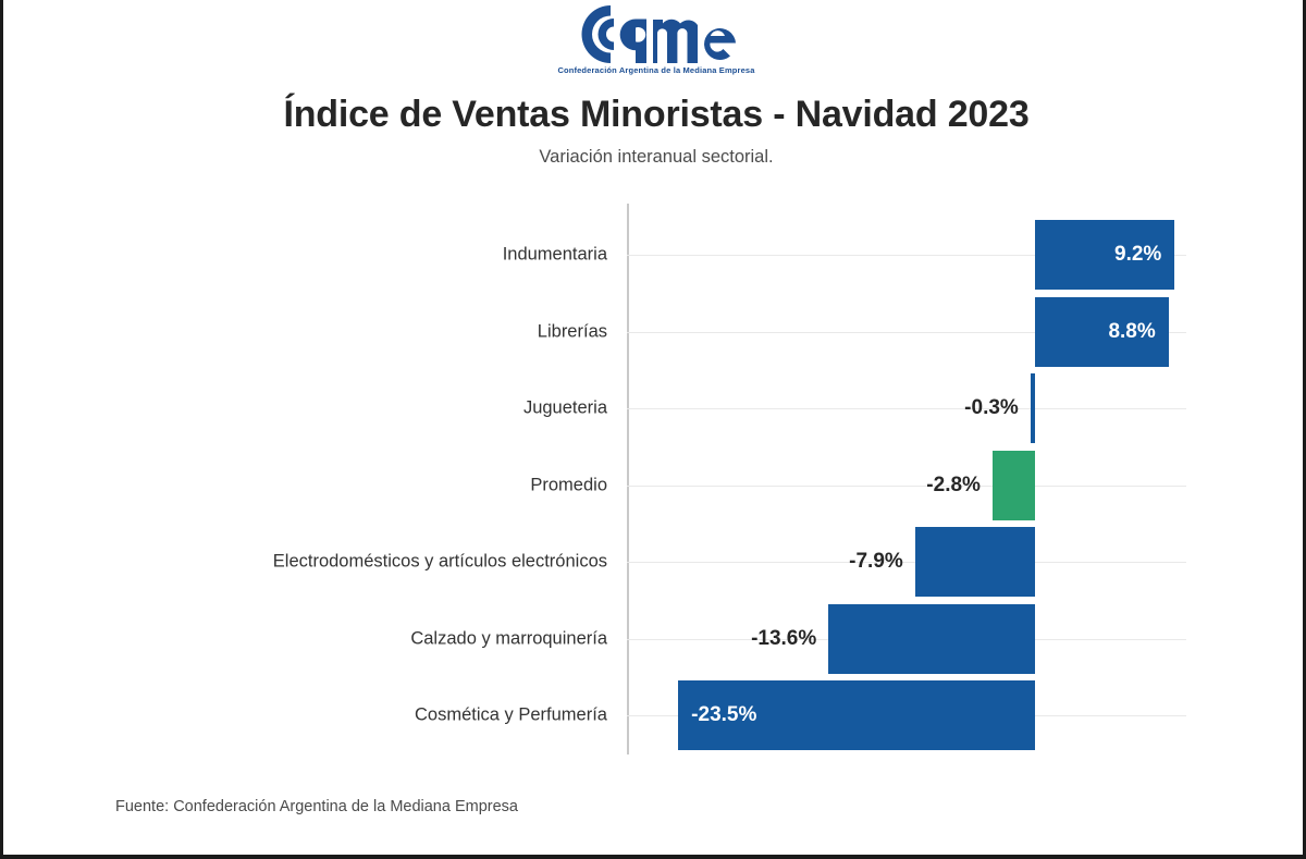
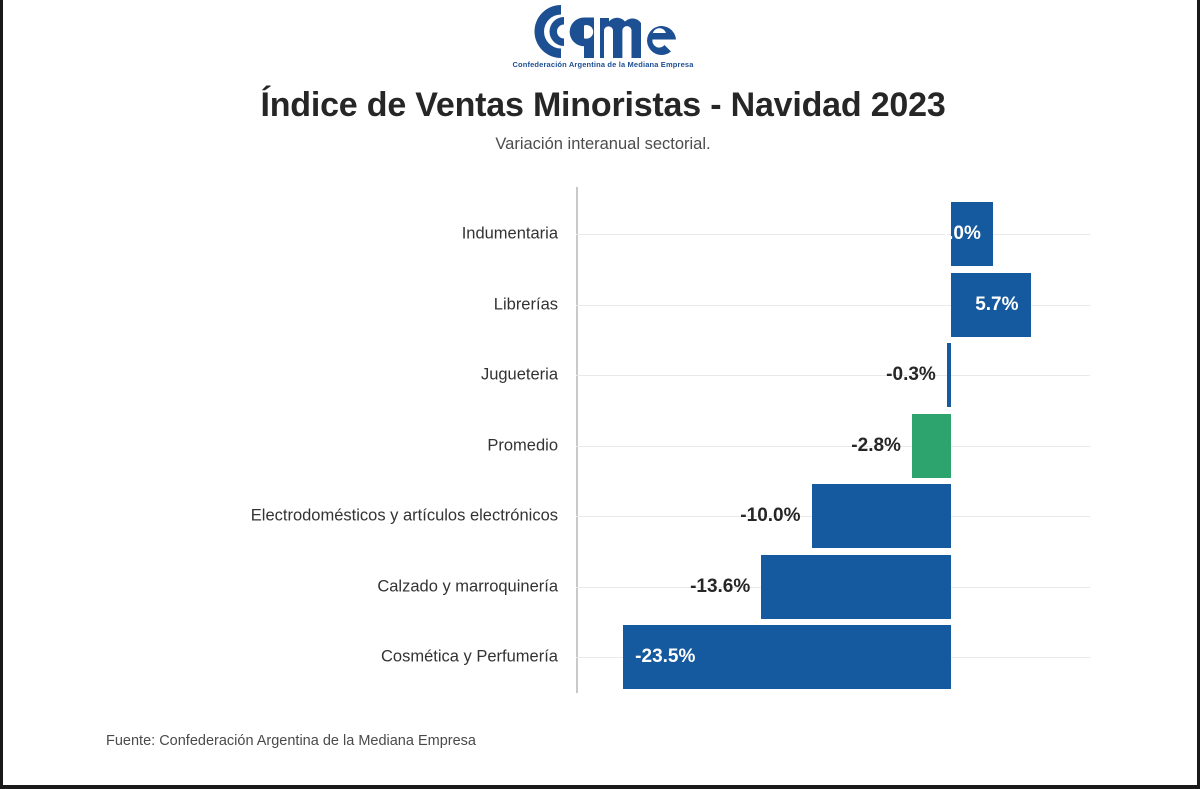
Indumentaria: 9.2% -> 3.0%
Librerías: 8.8% -> 5.7%
Electrodomésticos y artículos electrónicos: -7.9% -> -10.0%
